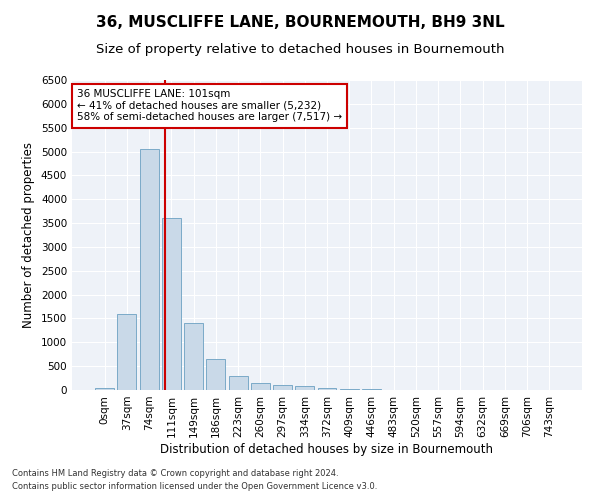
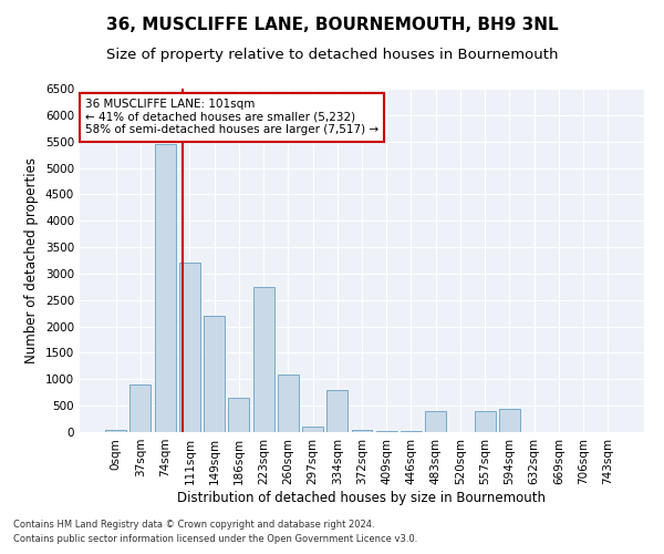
37sqm: 1600 -> 900
74sqm: 5050 -> 5450
111sqm: 3600 -> 3200
149sqm: 1400 -> 2200
223sqm: 300 -> 2750
260sqm: 150 -> 1100
334sqm: 80 -> 800
483sqm: 0 -> 400
557sqm: 0 -> 400
594sqm: 0 -> 450
